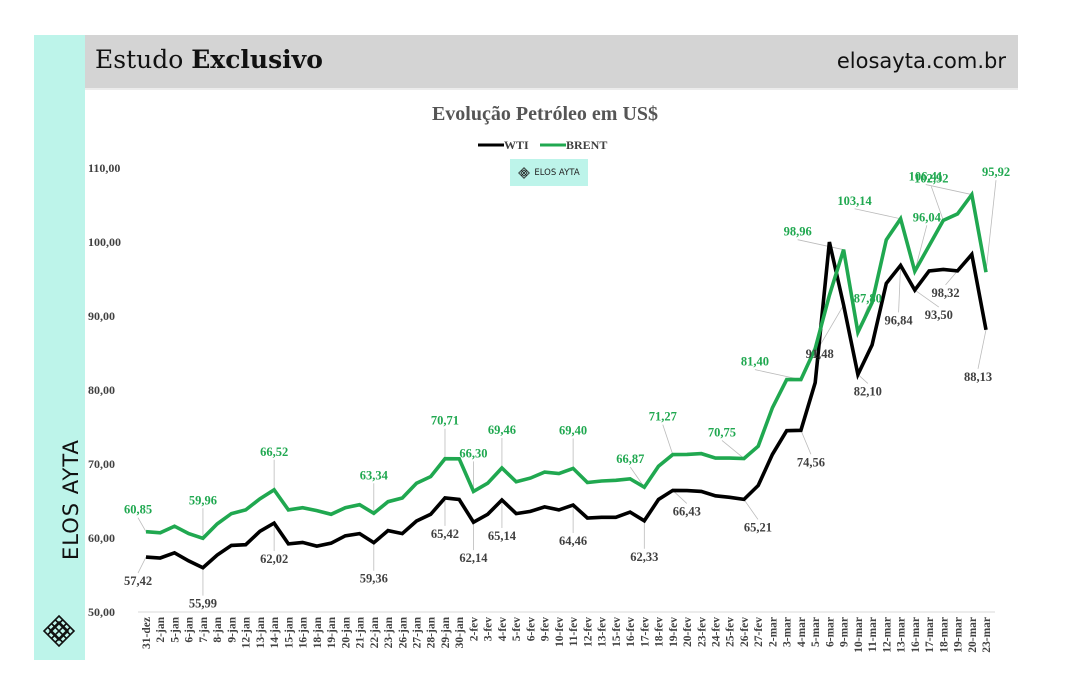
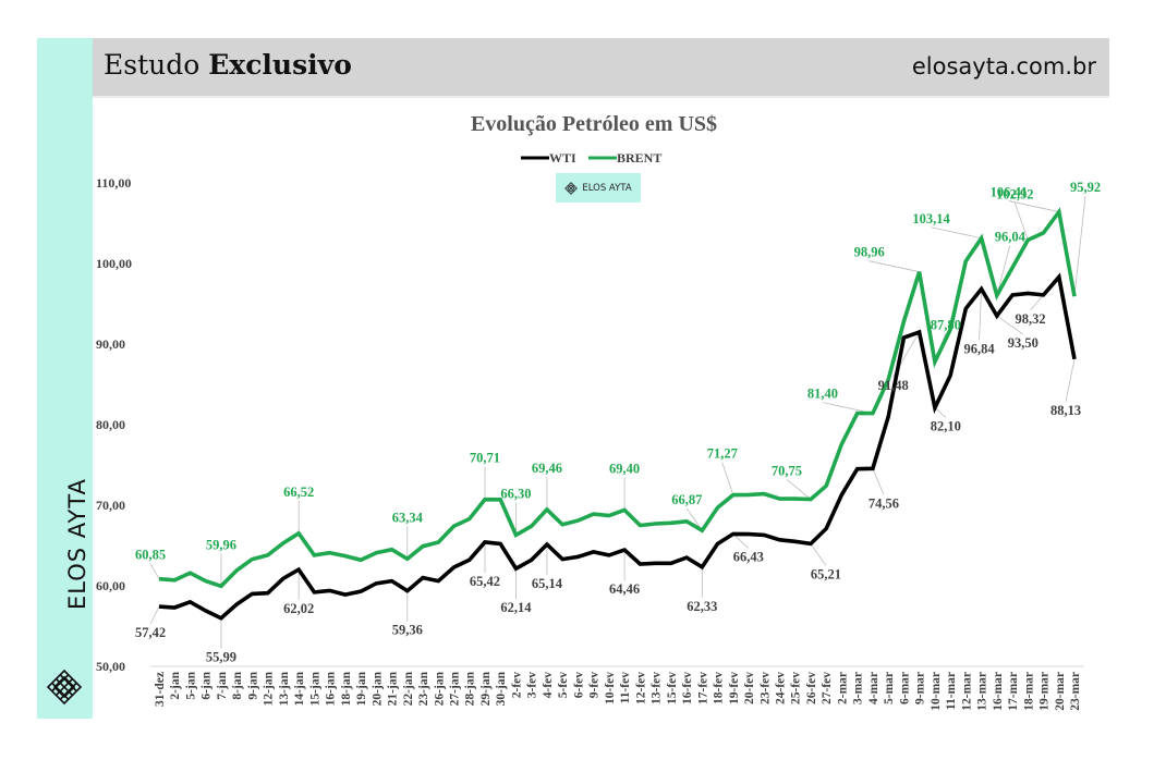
WTI/6-mar: 100 -> 91
